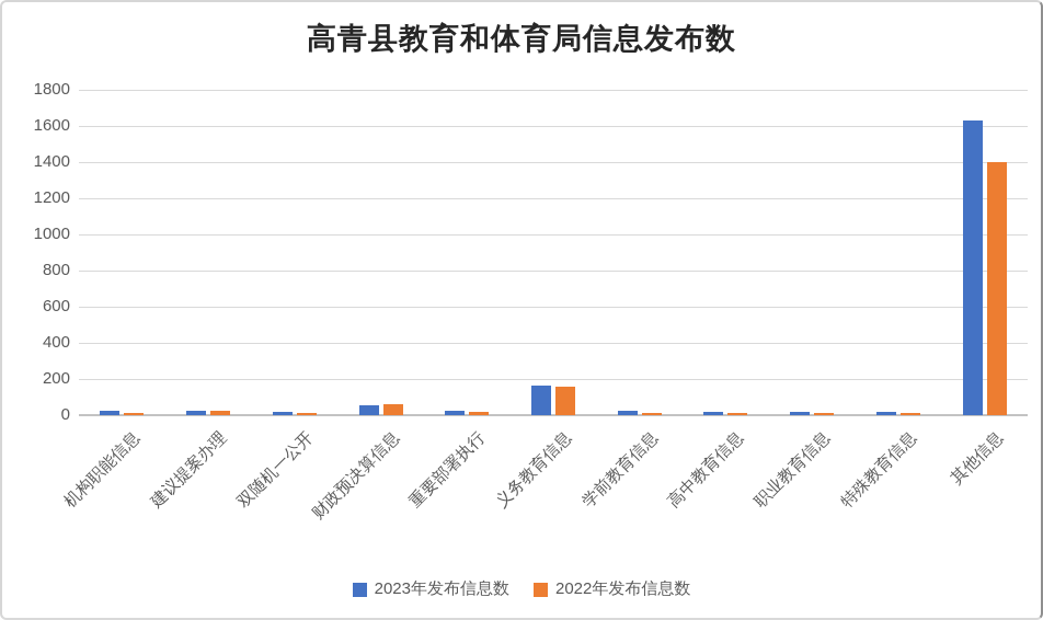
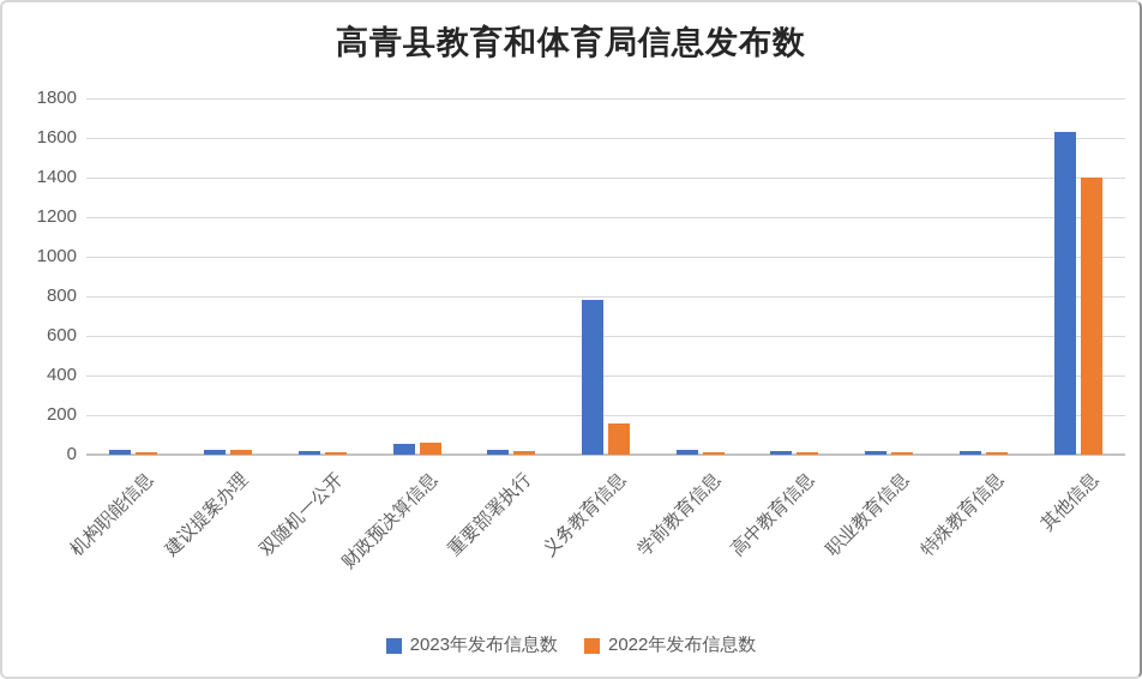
2023年发布信息数/义务教育信息: 160 -> 780
